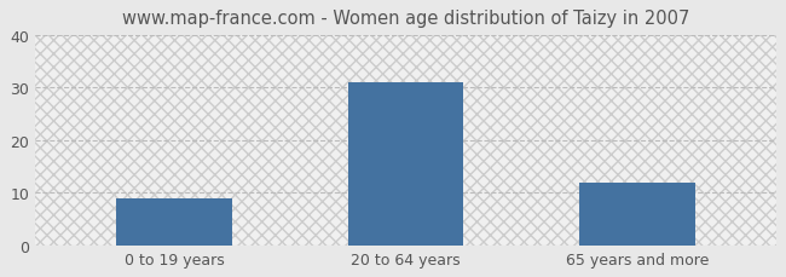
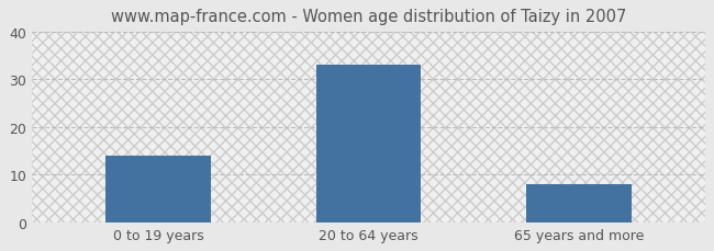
0 to 19 years: 9 -> 14
20 to 64 years: 31 -> 33
65 years and more: 12 -> 8
